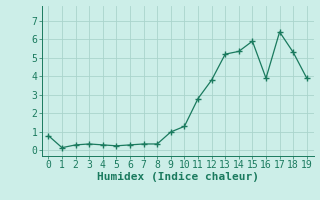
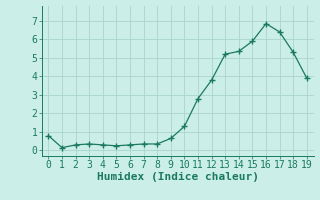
9: 1.0 -> 0.7
16: 3.9 -> 6.8
